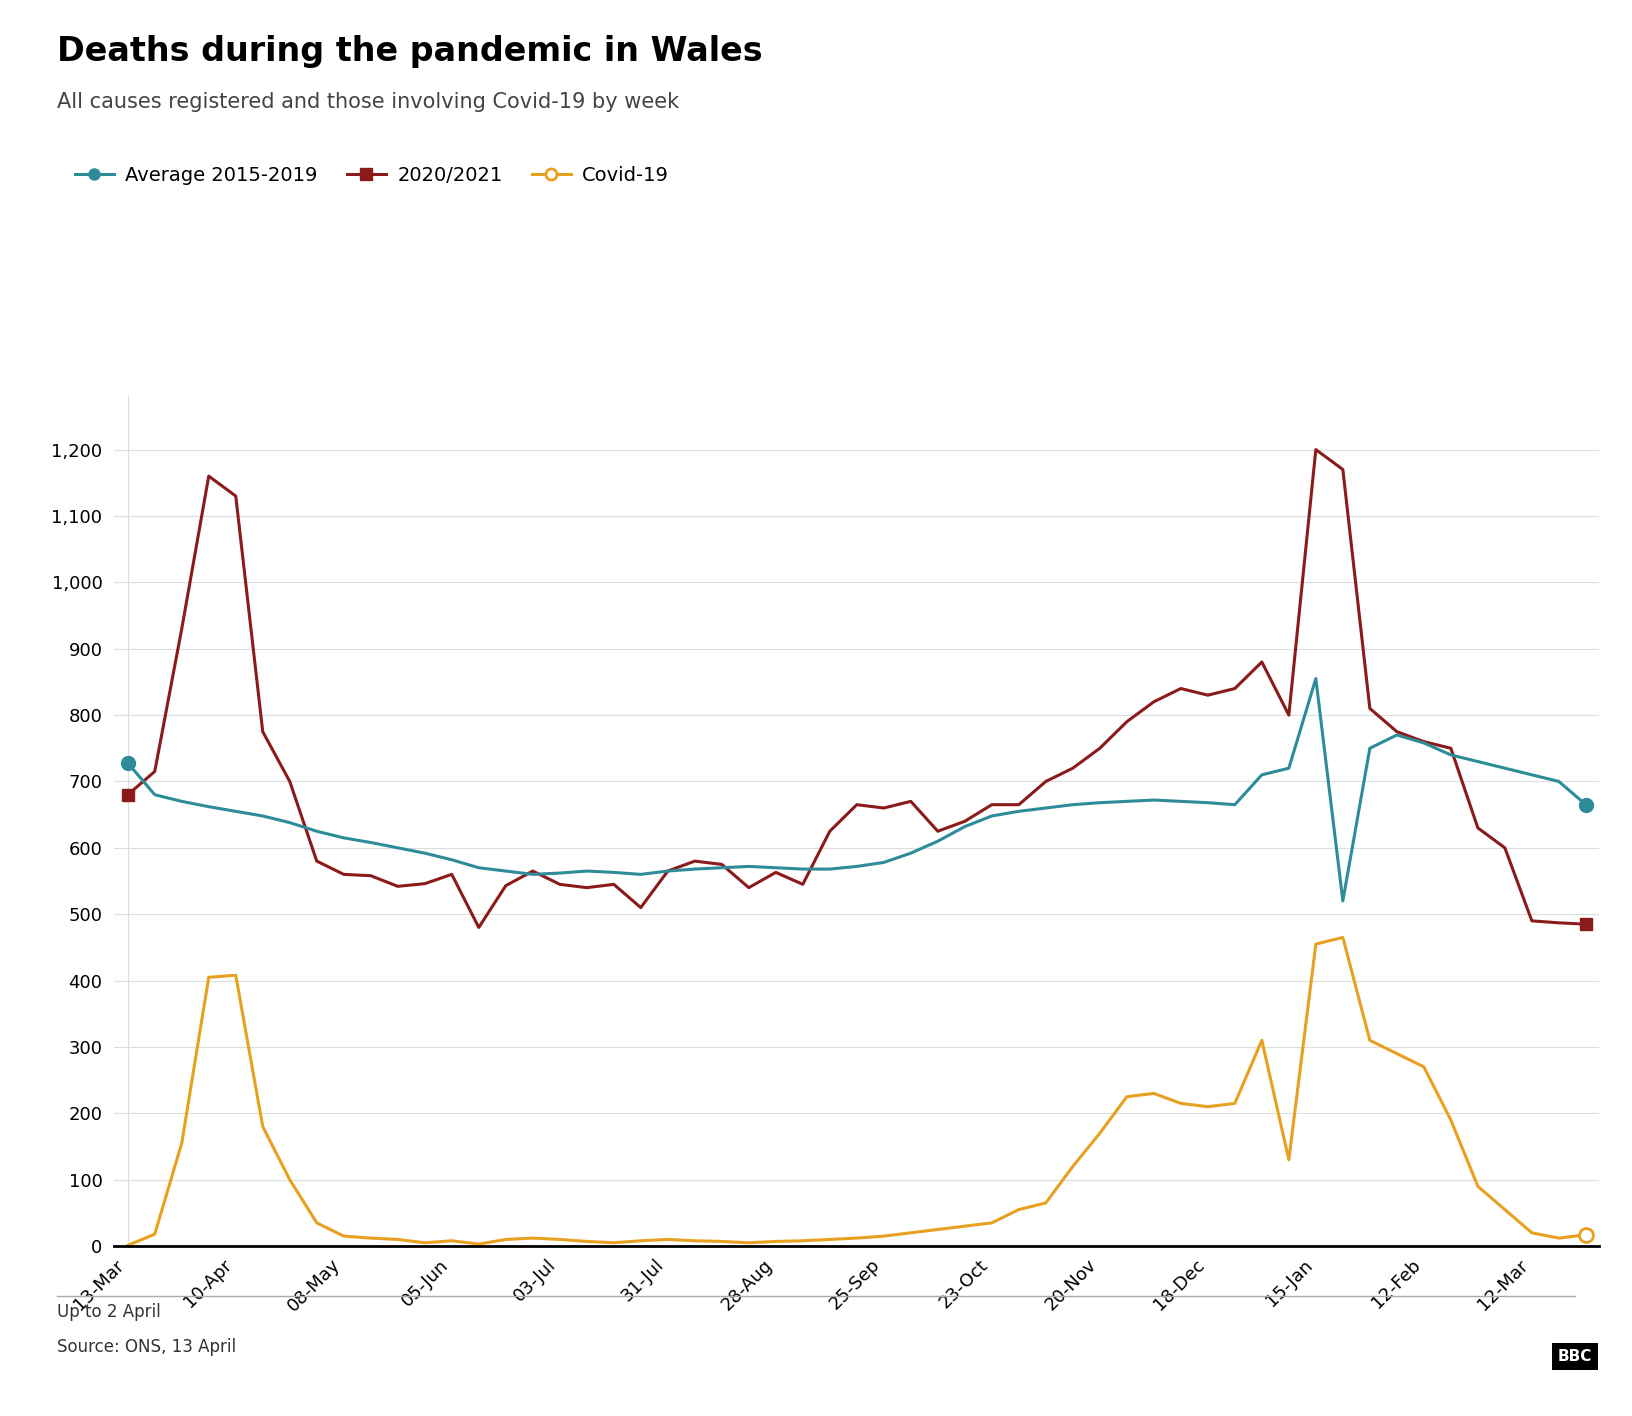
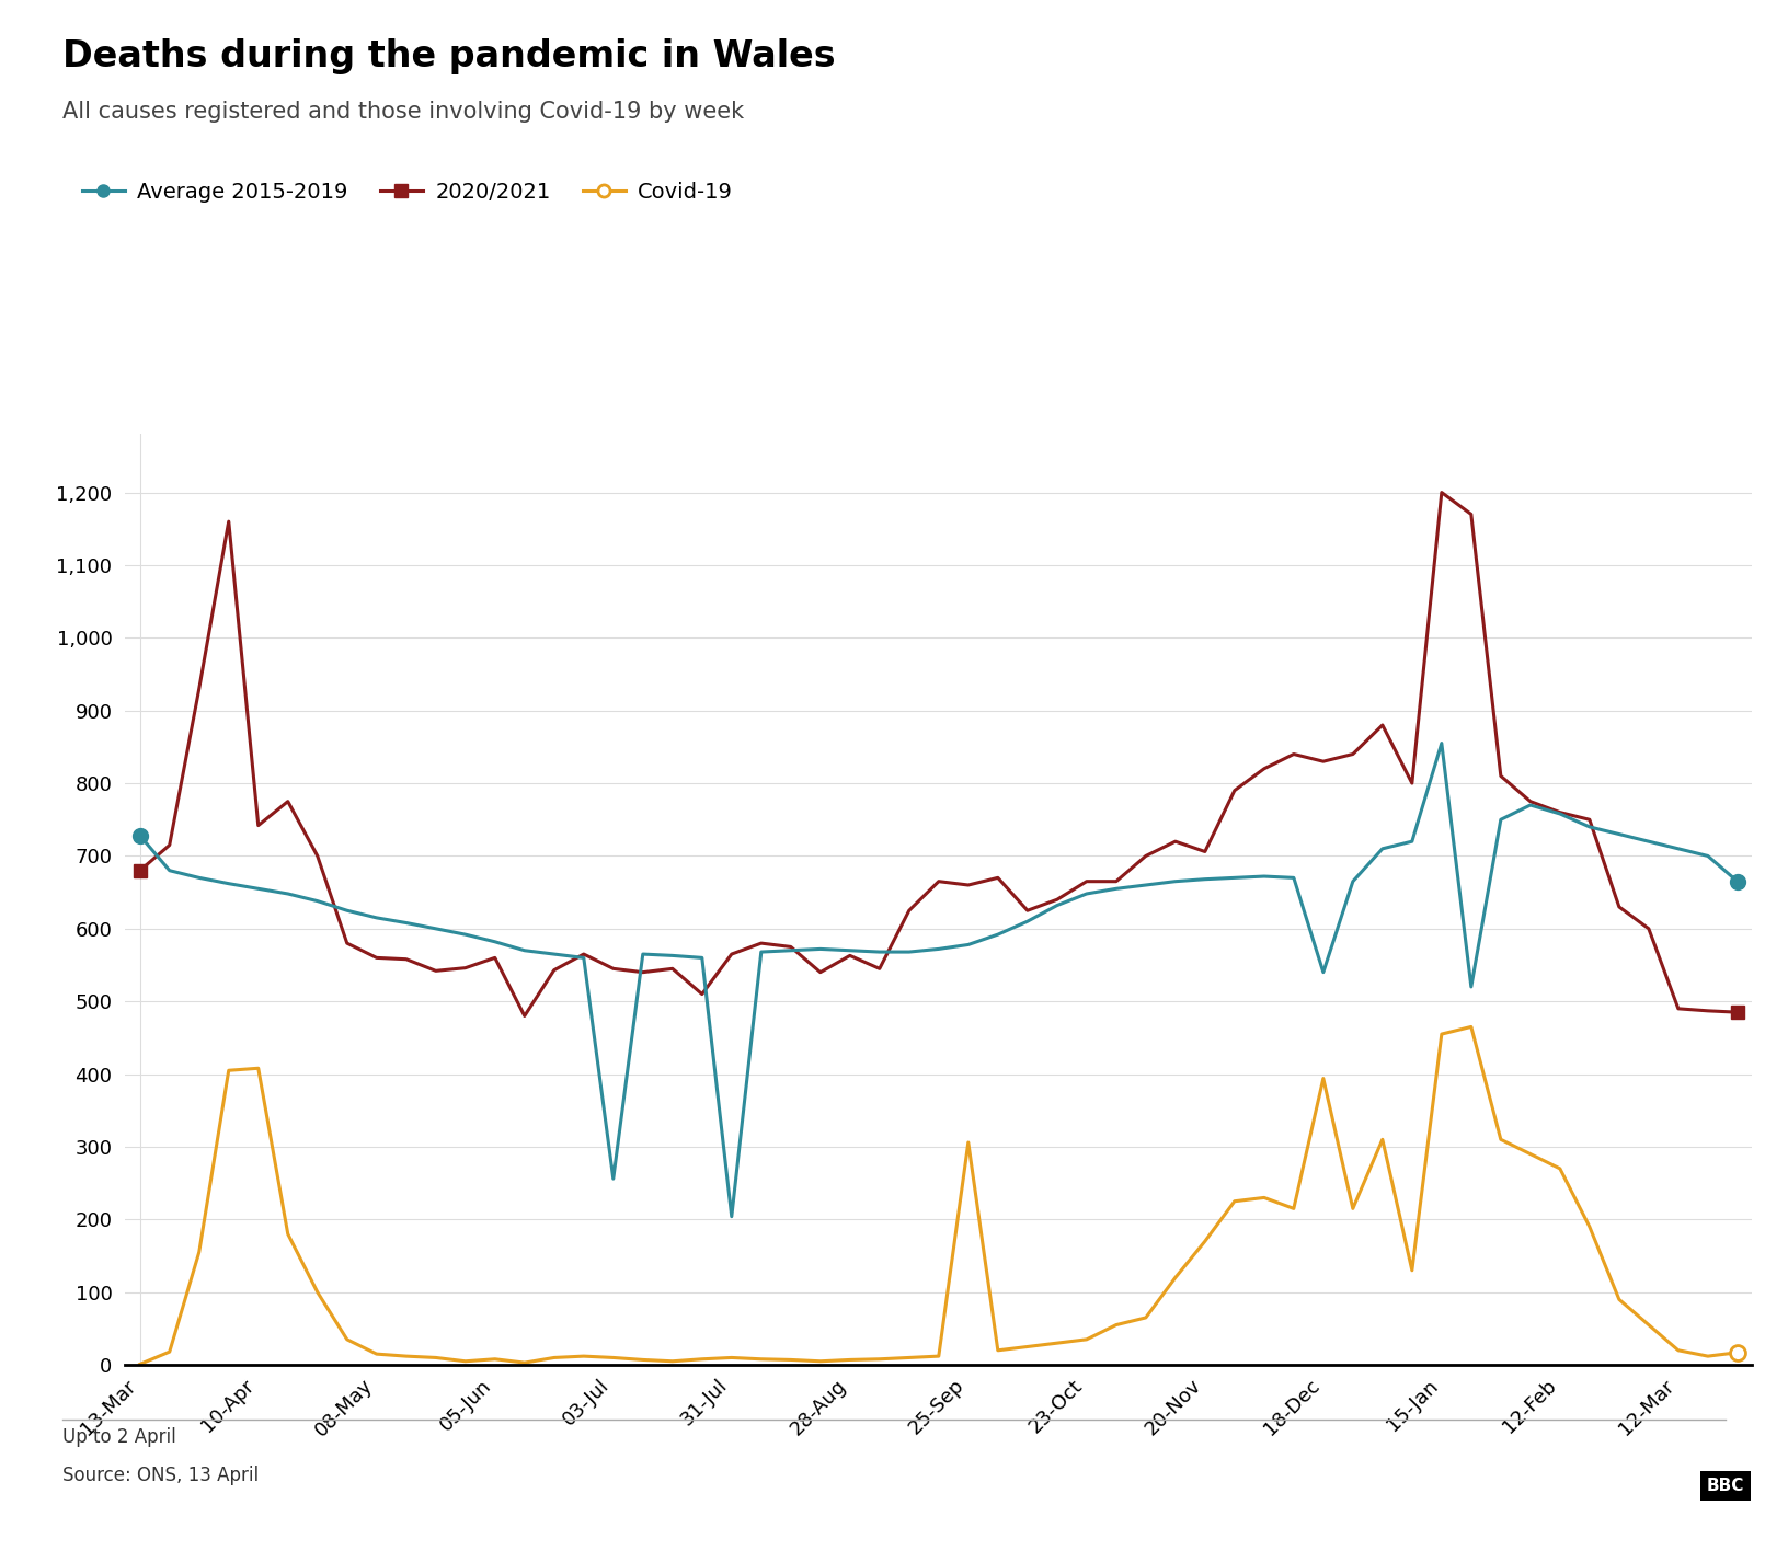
2020/2021/10-Apr: 1,130 -> 742
Average 2015-2019/03-Jul: 562 -> 256
Average 2015-2019/31-Jul: 565 -> 204
Covid-19/25-Sep: 15 -> 306
2020/2021/20-Nov: 750 -> 706
Average 2015-2019/18-Dec: 668 -> 540
Covid-19/18-Dec: 210 -> 394
